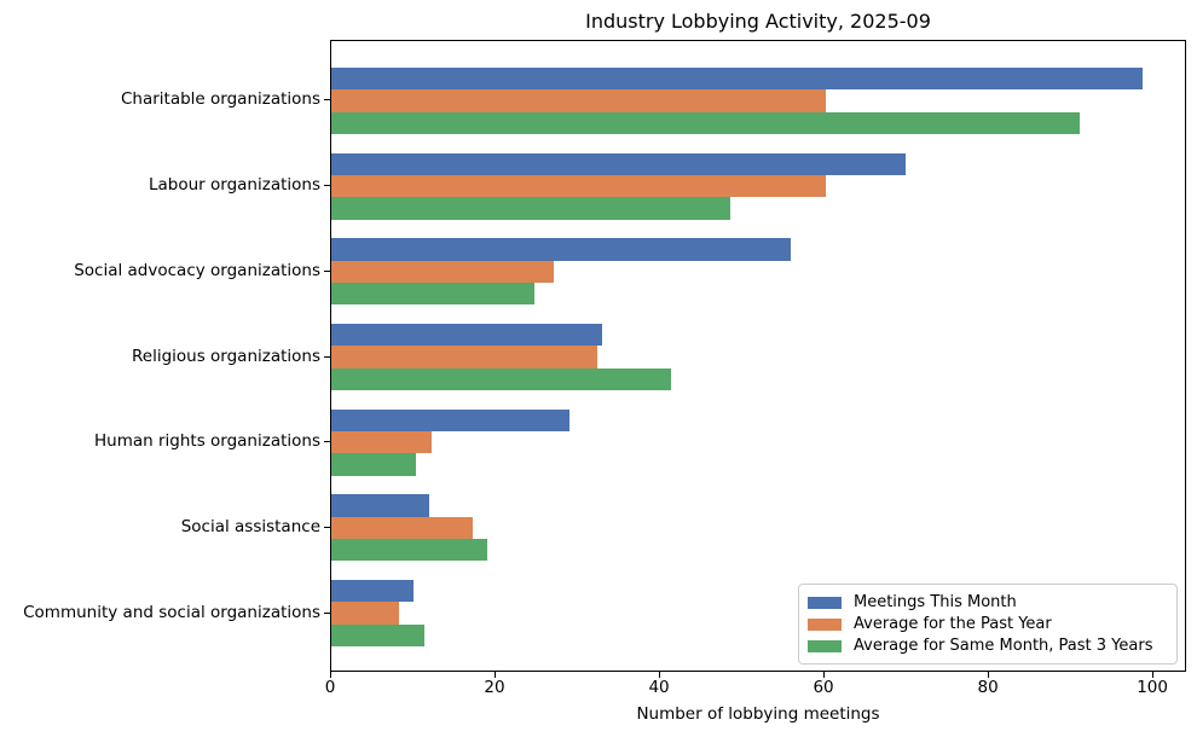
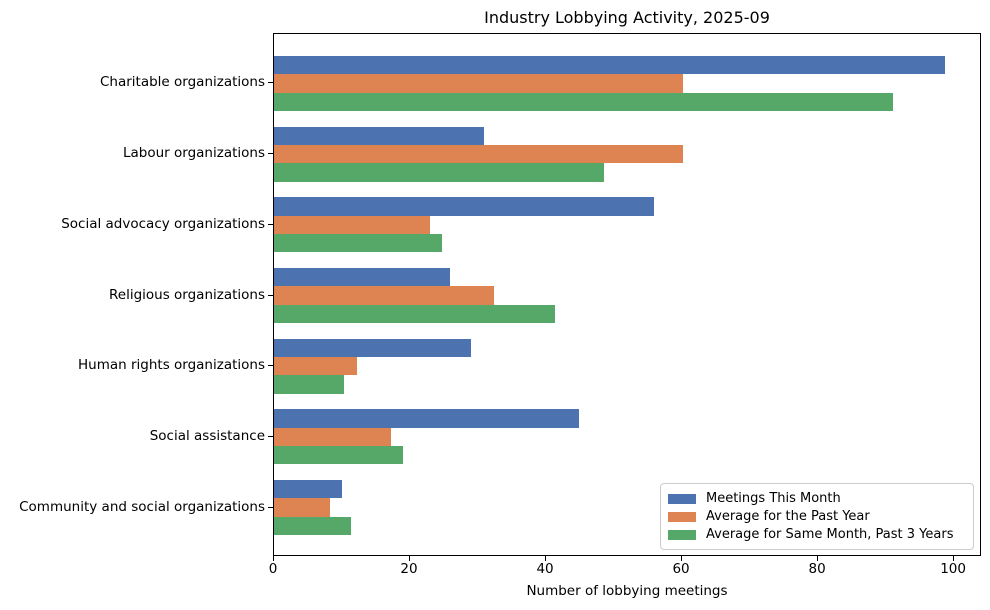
Meetings This Month/Labour organizations: 70 -> 31
Average for the Past Year/Social advocacy organizations: 27 -> 23
Meetings This Month/Religious organizations: 33 -> 26
Meetings This Month/Social assistance: 12 -> 45
